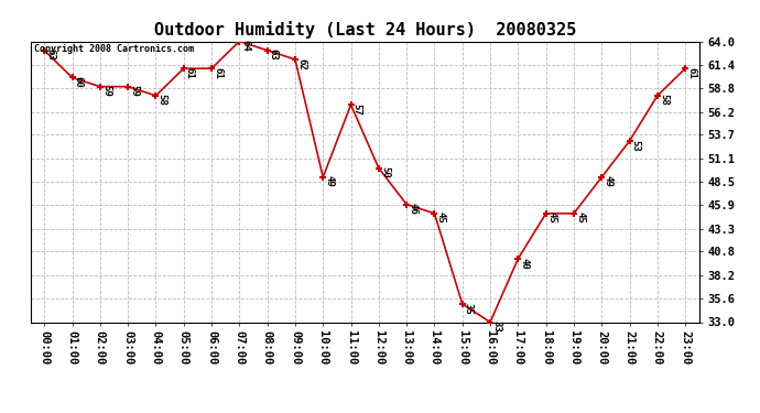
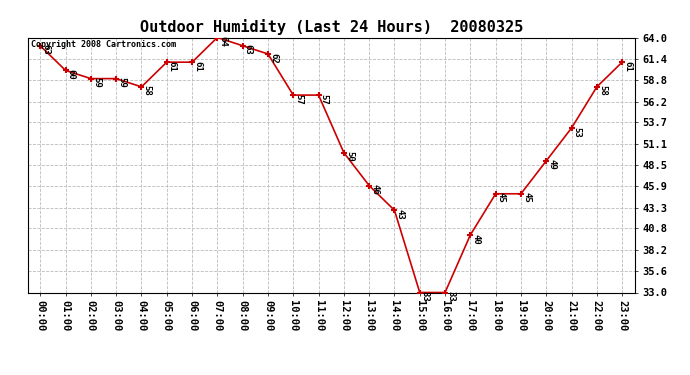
10:00: 49 -> 57
14:00: 45 -> 43
15:00: 35 -> 33
